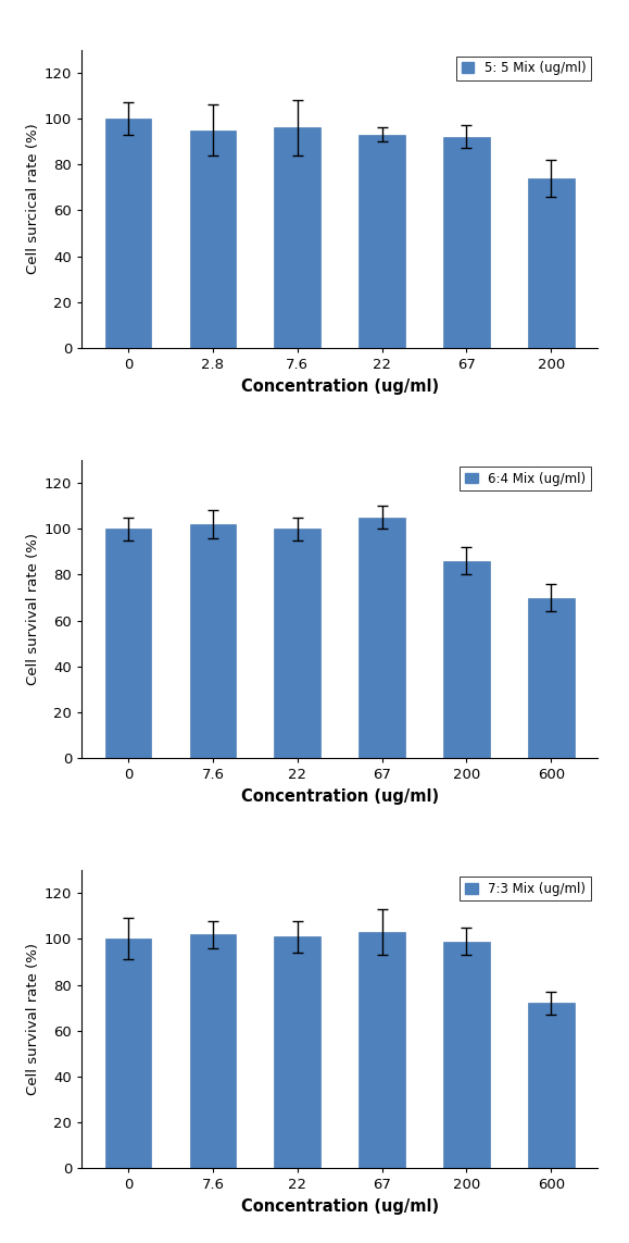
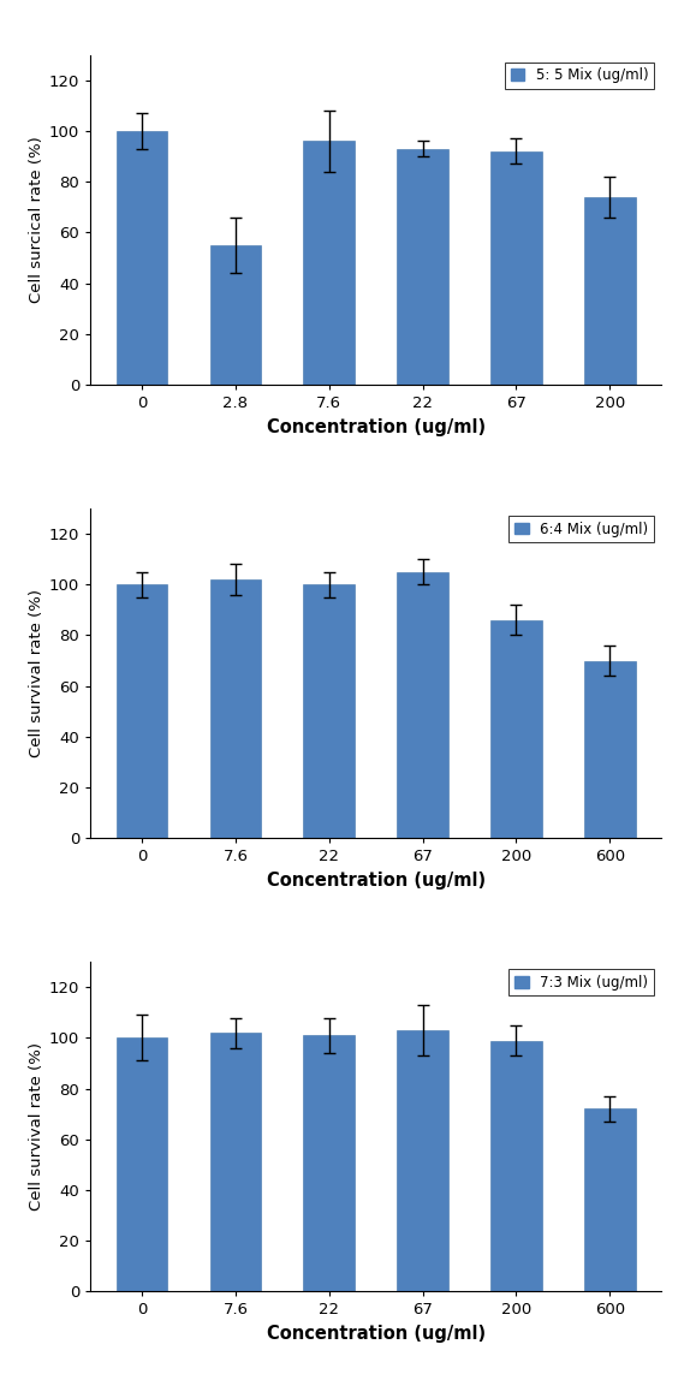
2.8: 95 -> 55
